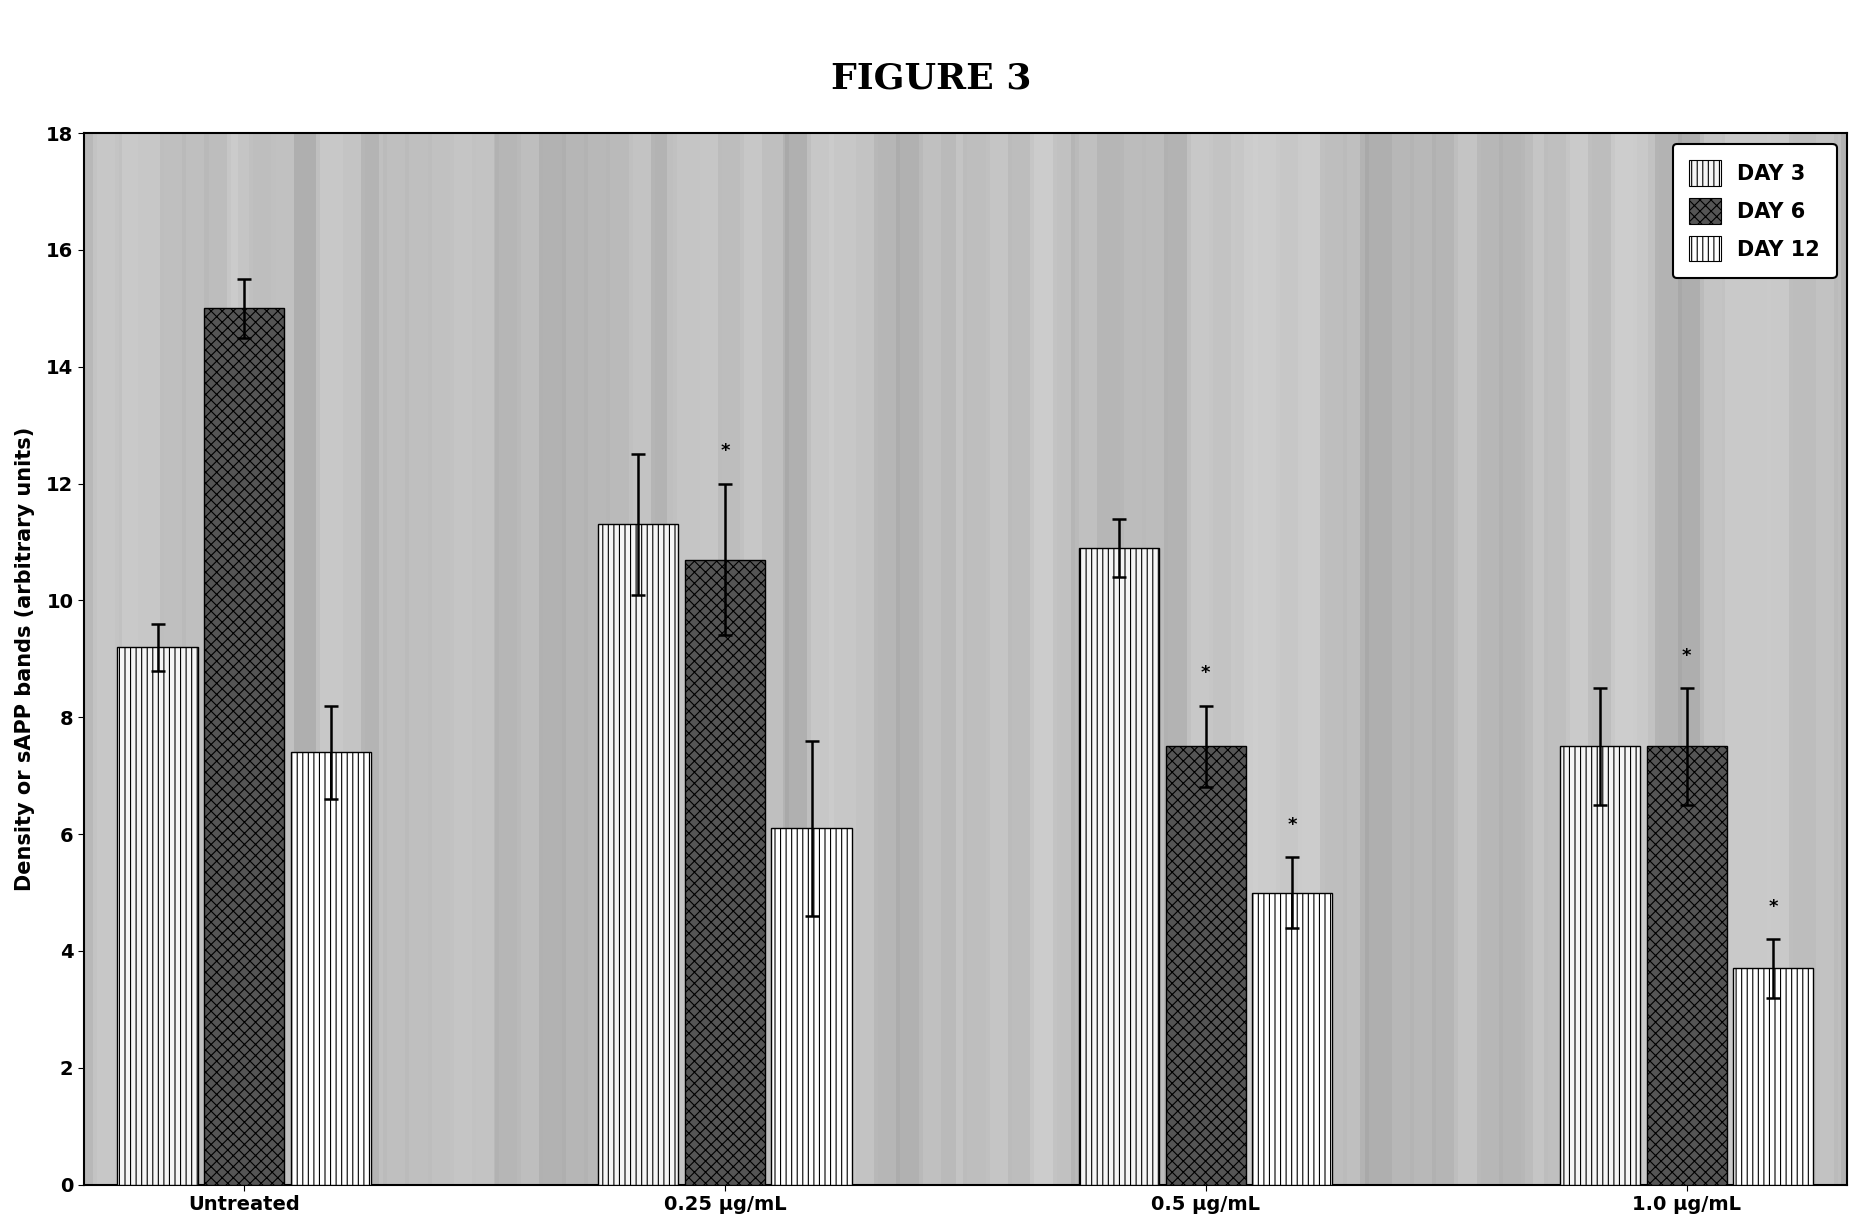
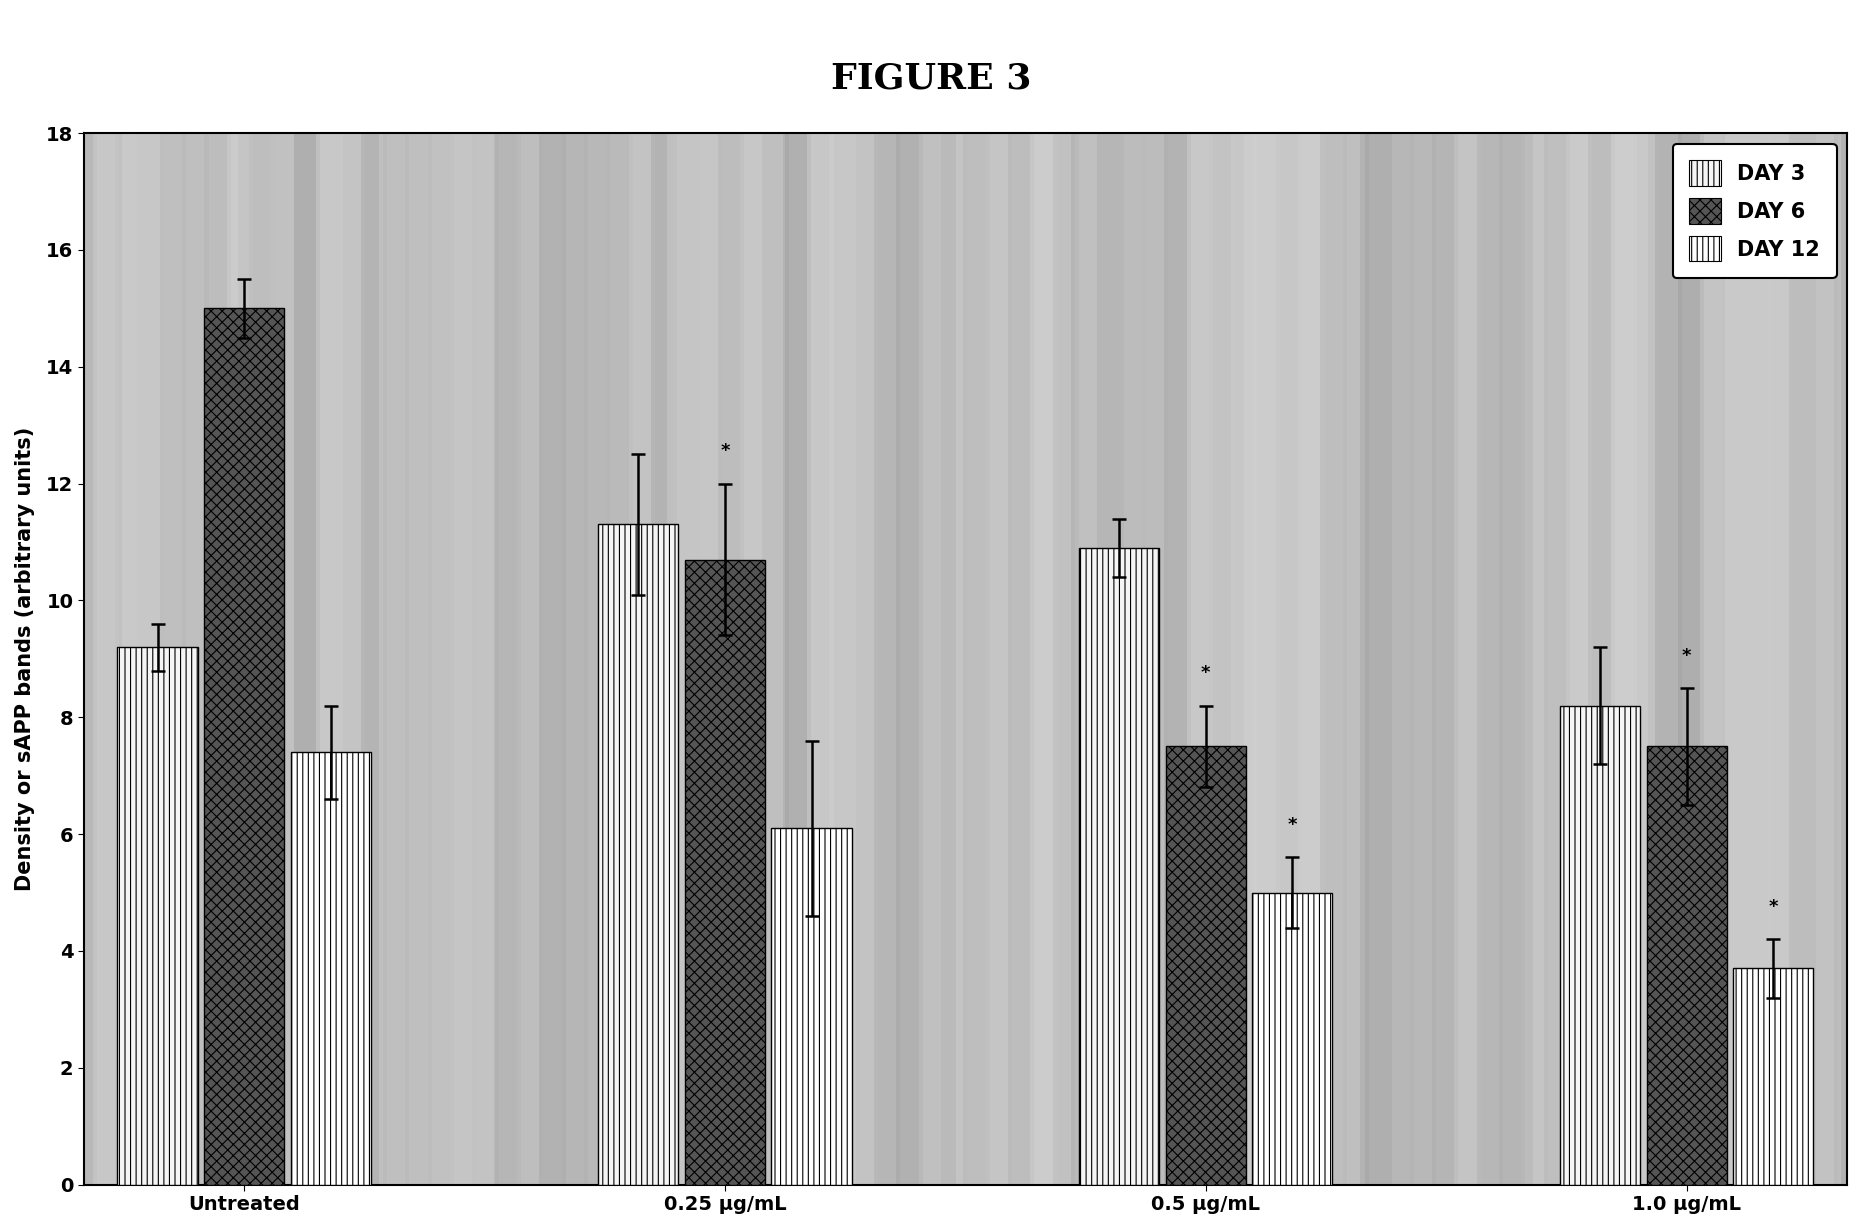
DAY 3/1.0 μg/mL: 7.5 -> 8.2
